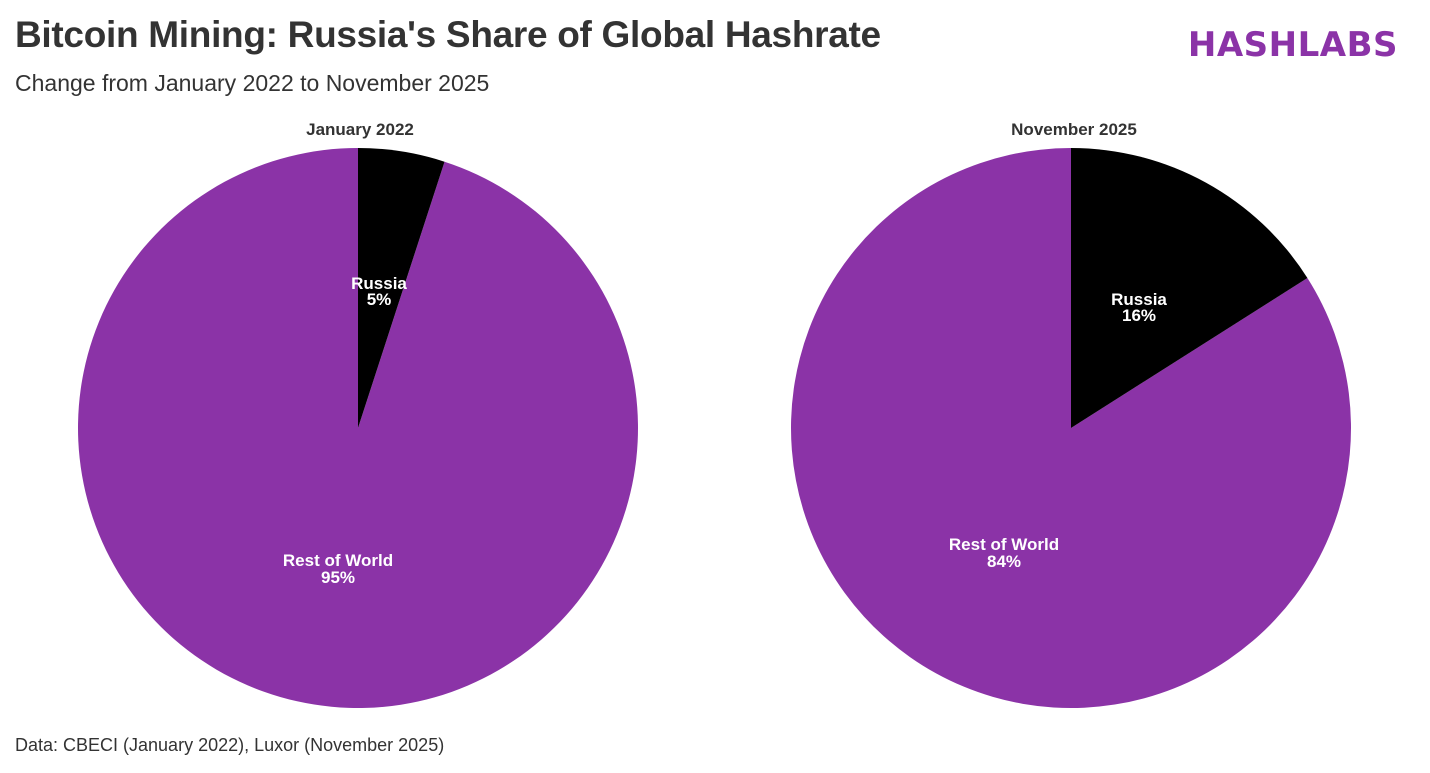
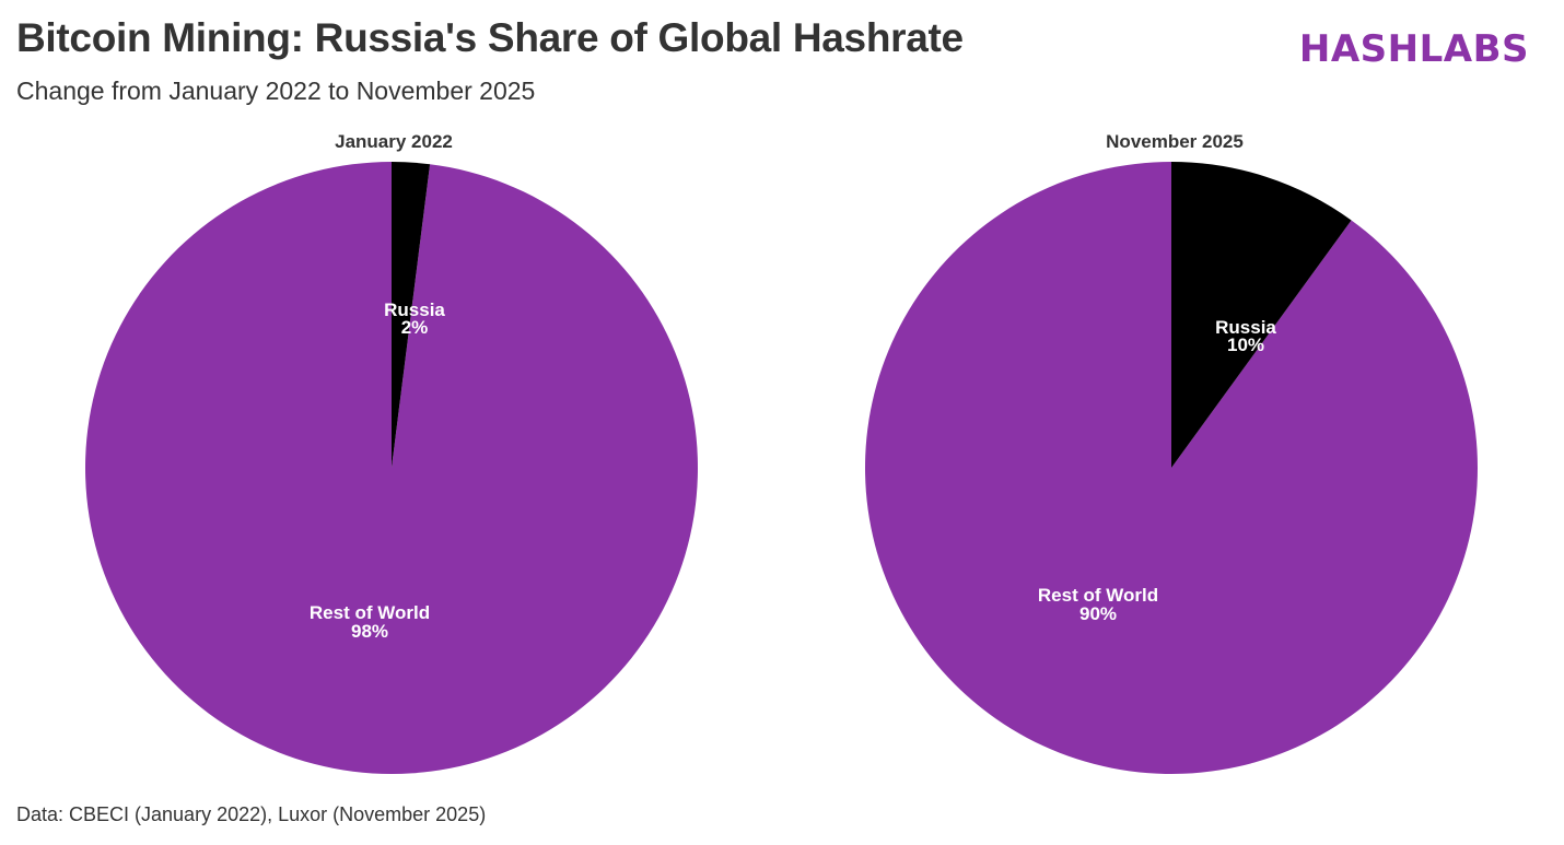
January 2022/Russia: 5% -> 2%
January 2022/Rest of World: 95% -> 98%
November 2025/Russia: 16% -> 10%
November 2025/Rest of World: 84% -> 90%
